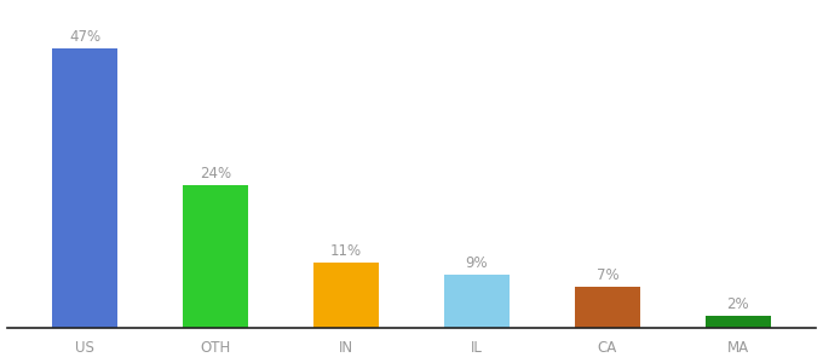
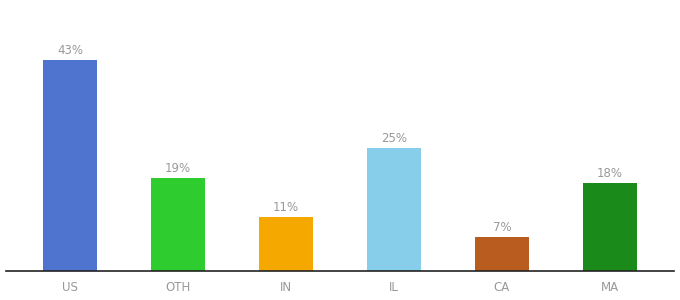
US: 47% -> 43%
OTH: 24% -> 19%
IL: 9% -> 25%
MA: 2% -> 18%
